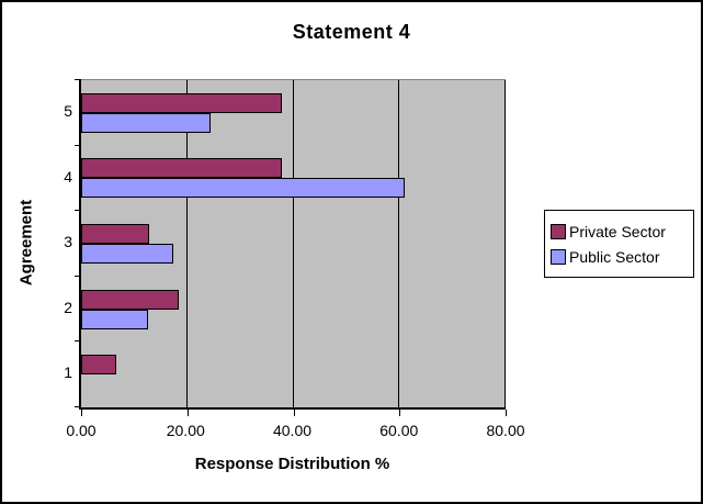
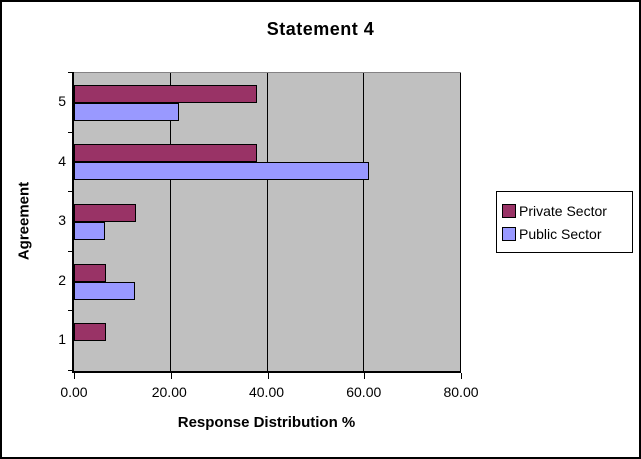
Public Sector/5: 24 -> 21
Public Sector/3: 17 -> 6
Private Sector/2: 18 -> 6
